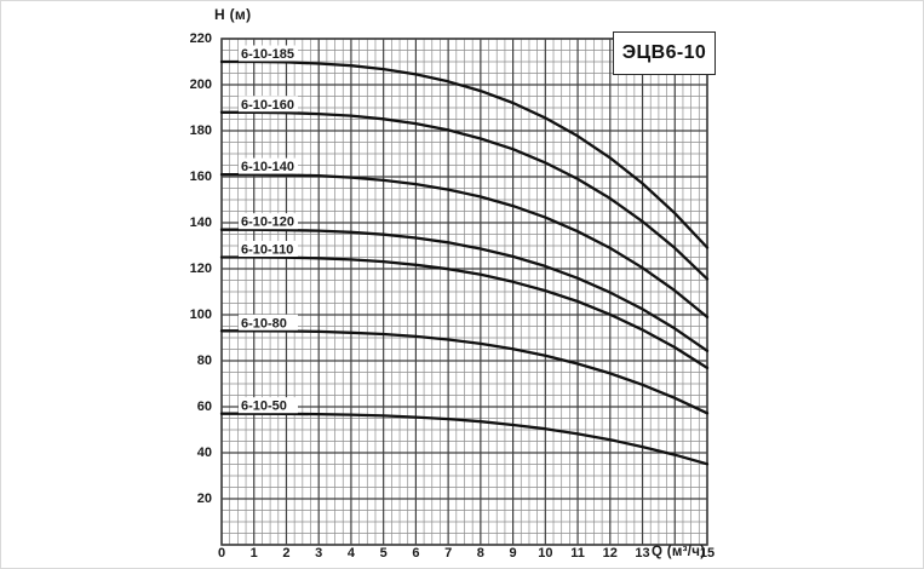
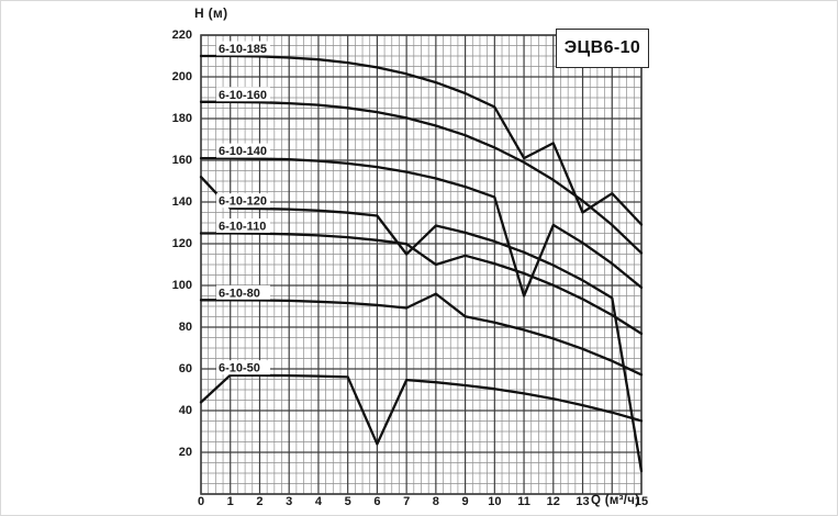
6-10-120/0: 137 -> 152
6-10-50/0: 57 -> 44
6-10-50/6: 56 -> 24
6-10-120/7: 131 -> 115
6-10-110/8: 118 -> 110
6-10-80/8: 87 -> 96
6-10-185/11: 178 -> 161
6-10-140/11: 136 -> 95
6-10-185/13: 157 -> 135
6-10-120/15: 84 -> 11
